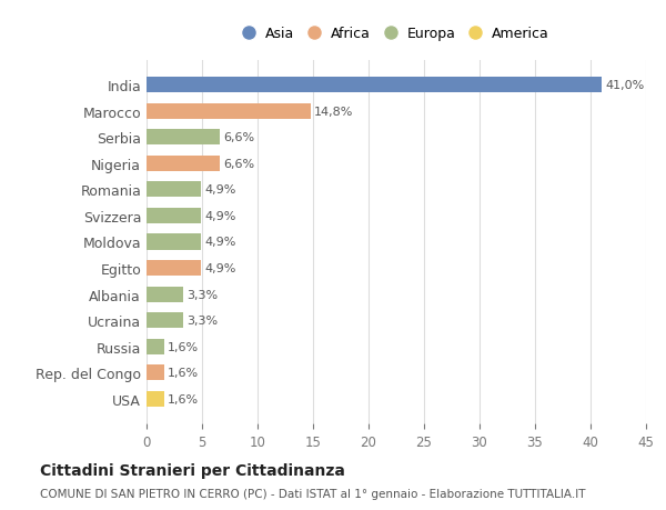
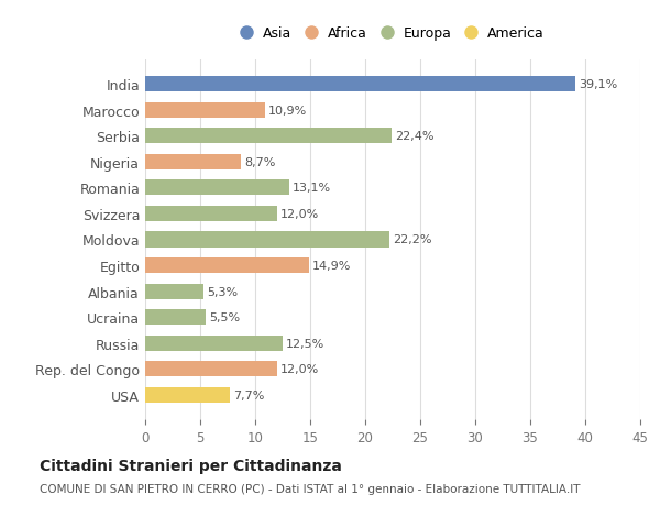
India: 41,0% -> 39,1%
Marocco: 14,8% -> 10,9%
Serbia: 6,6% -> 22,4%
Nigeria: 6,6% -> 8,7%
Romania: 4,9% -> 13,1%
Svizzera: 4,9% -> 12,0%
Moldova: 4,9% -> 22,2%
Egitto: 4,9% -> 14,9%
Albania: 3,3% -> 5,3%
Ucraina: 3,3% -> 5,5%
Russia: 1,6% -> 12,5%
Rep. del Congo: 1,6% -> 12,0%
USA: 1,6% -> 7,7%
